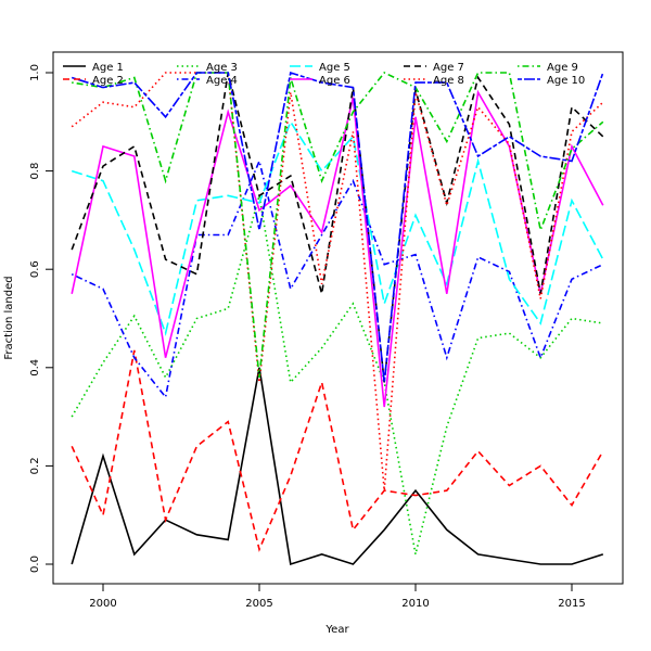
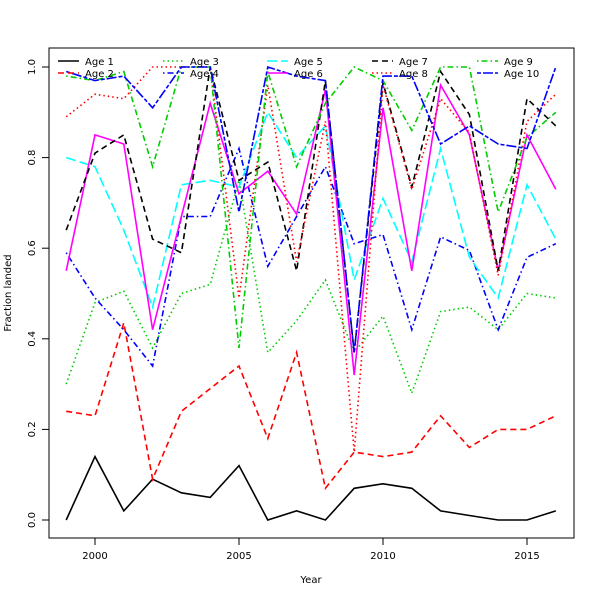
Age 1/2000: 0.22 -> 0.14
Age 2/2000: 0.10 -> 0.23
Age 3/2000: 0.41 -> 0.48
Age 4/2000: 0.56 -> 0.49
Age 1/2005: 0.40 -> 0.12
Age 2/2005: 0.03 -> 0.34
Age 8/2005: 0.37 -> 0.49
Age 1/2010: 0.15 -> 0.08
Age 3/2010: 0.02 -> 0.45
Age 2/2015: 0.12 -> 0.20
